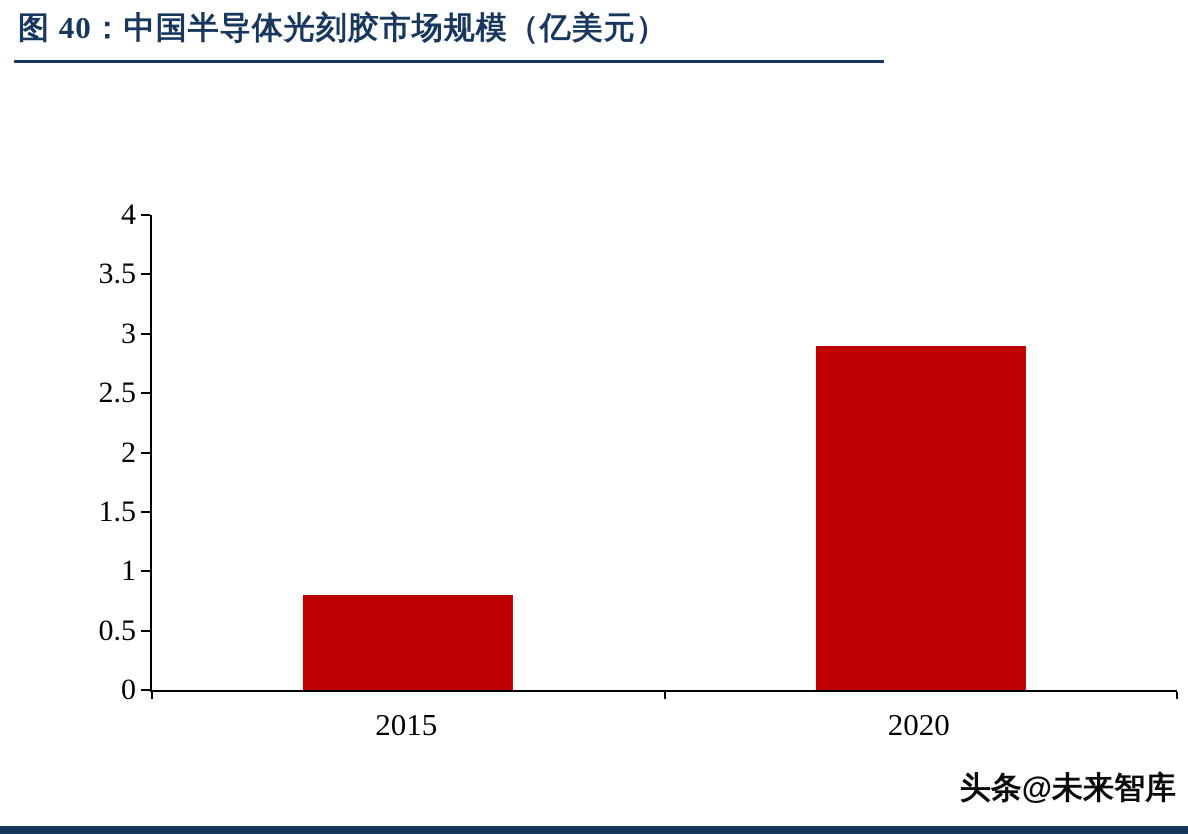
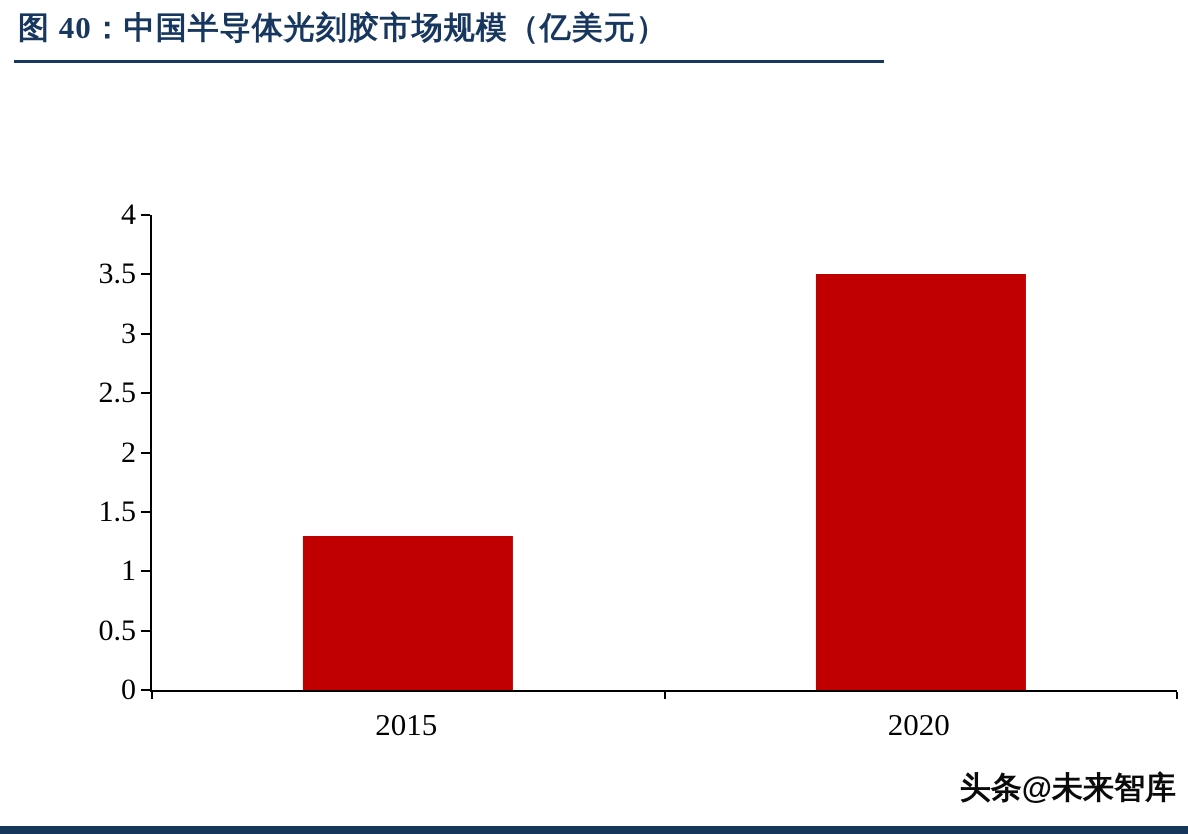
2015: 0.8 -> 1.3
2020: 2.9 -> 3.5
